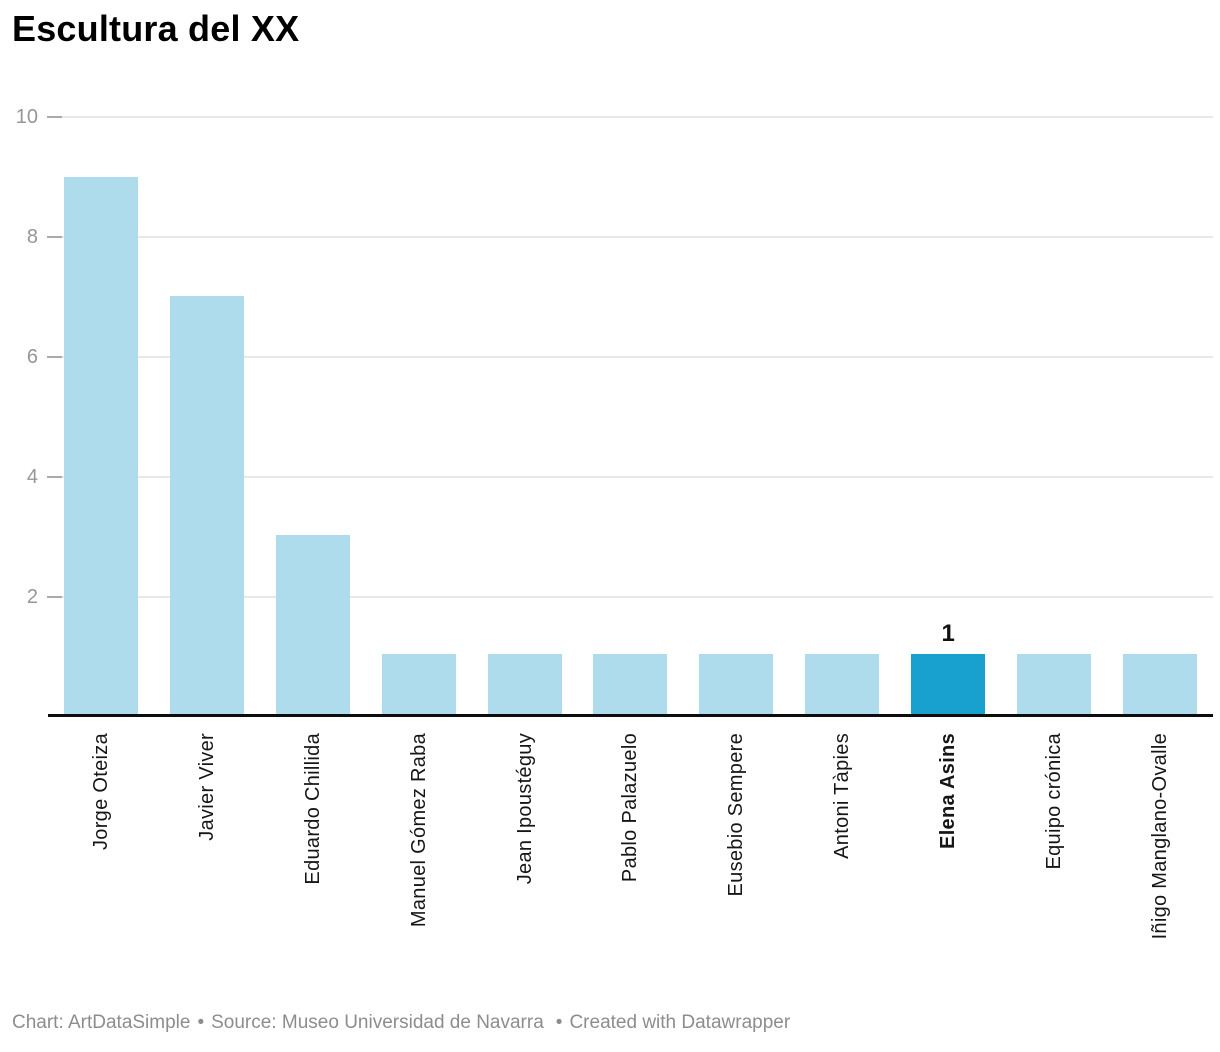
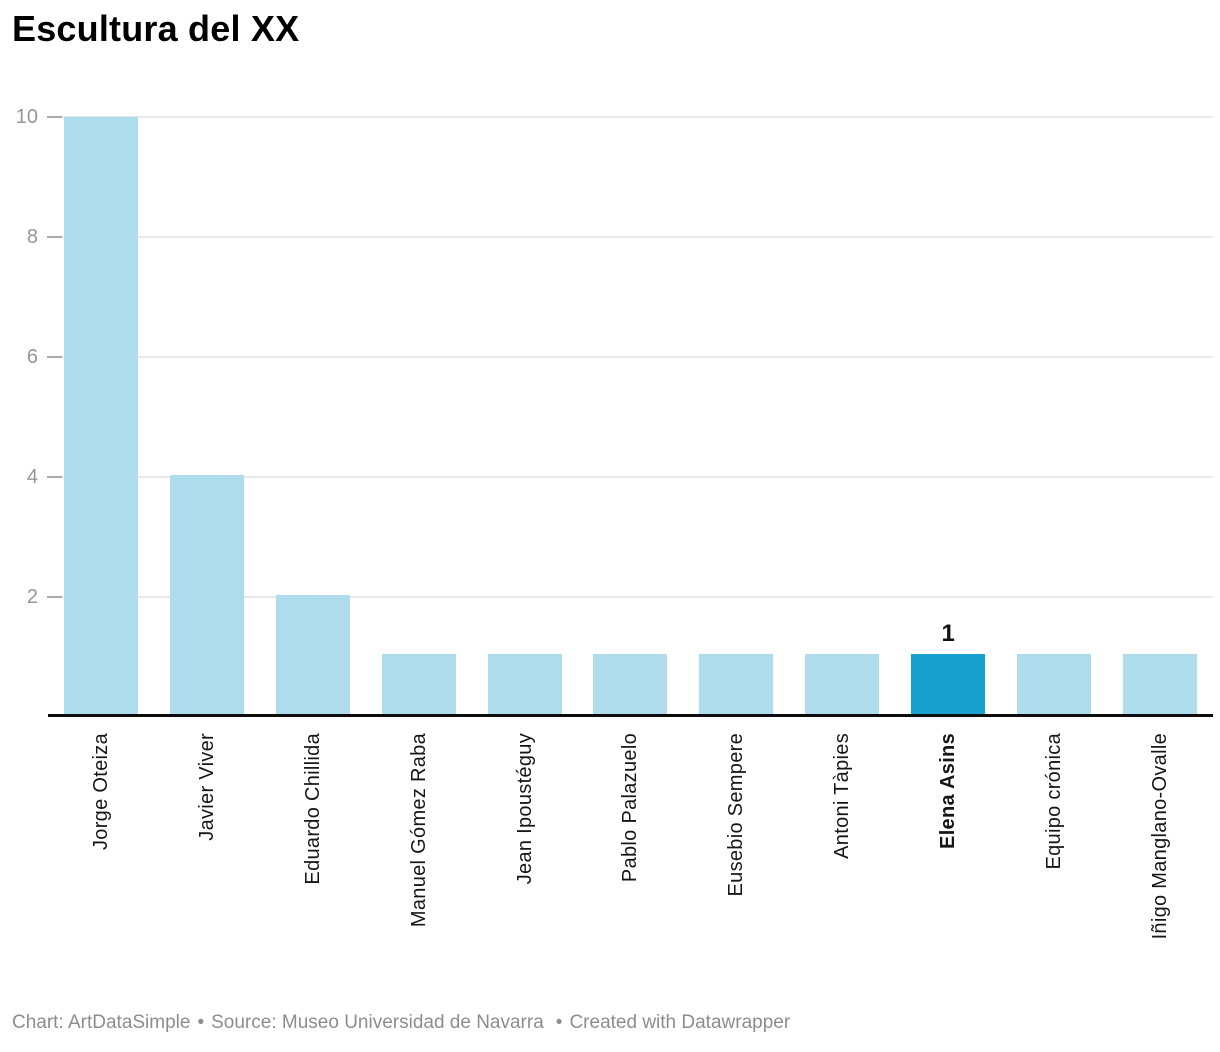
Jorge Oteiza: 9 -> 10
Javier Viver: 7 -> 4
Eduardo Chillida: 3 -> 2
